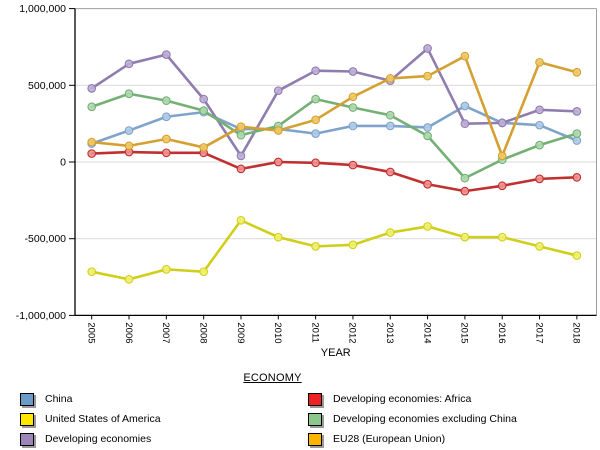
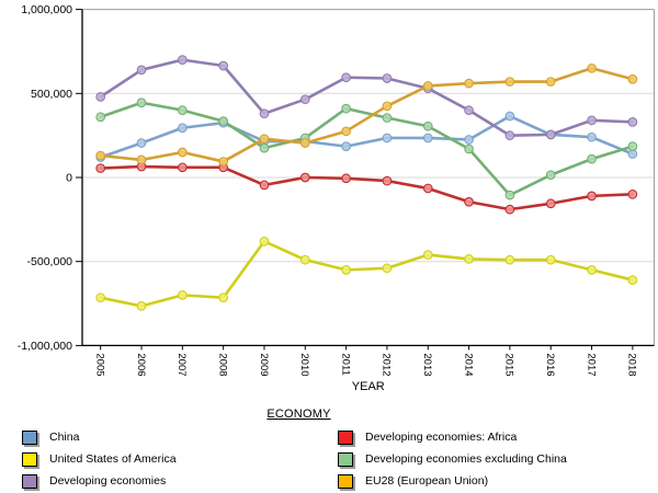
Developing economies/2008: 410000 -> 660000
Developing economies/2009: 40000 -> 380000
United States of America/2014: -420000 -> -480000
Developing economies/2014: 740000 -> 400000
EU28 (European Union)/2015: 690000 -> 570000
EU28 (European Union)/2016: 40000 -> 570000
